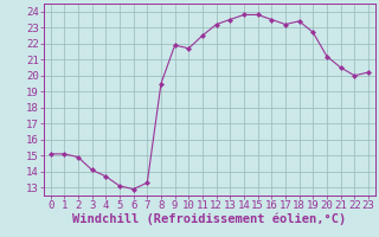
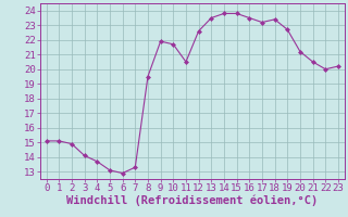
11: 22.5 -> 20.5
12: 23.2 -> 22.6
